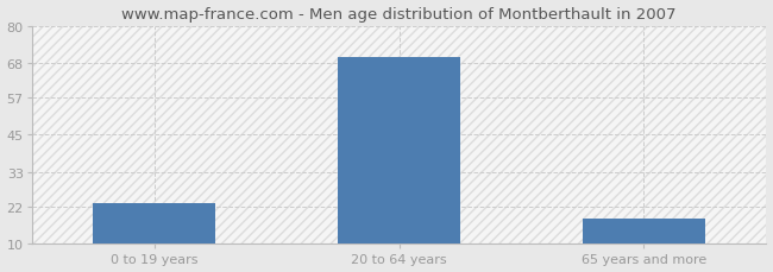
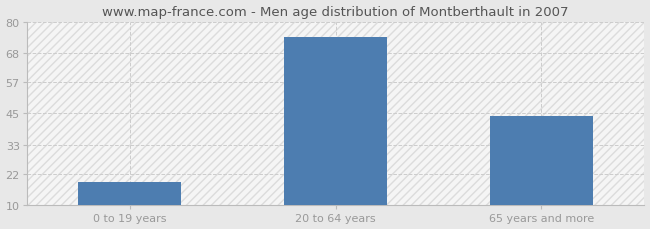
0 to 19 years: 23 -> 19
20 to 64 years: 70 -> 74
65 years and more: 18 -> 44
